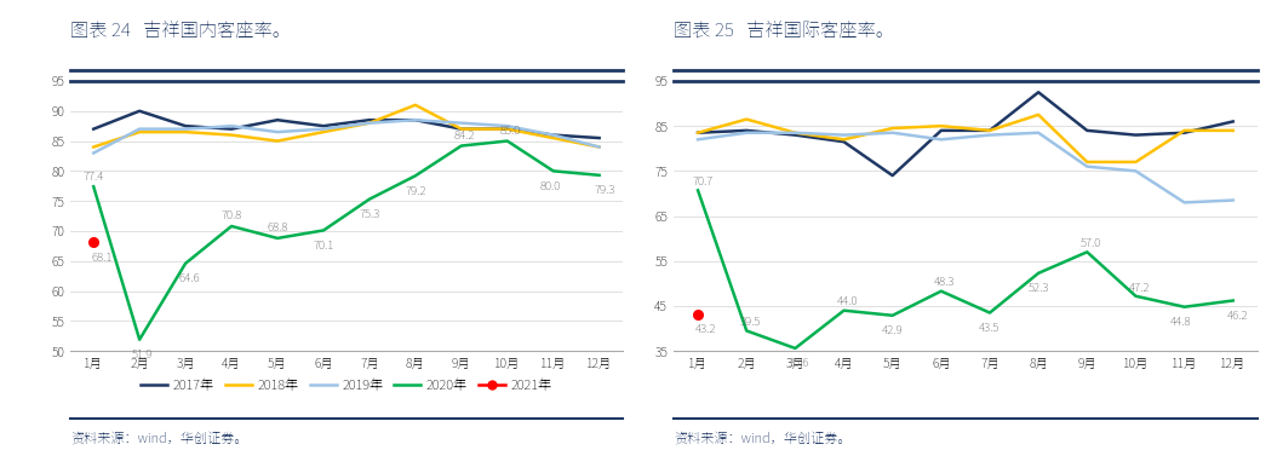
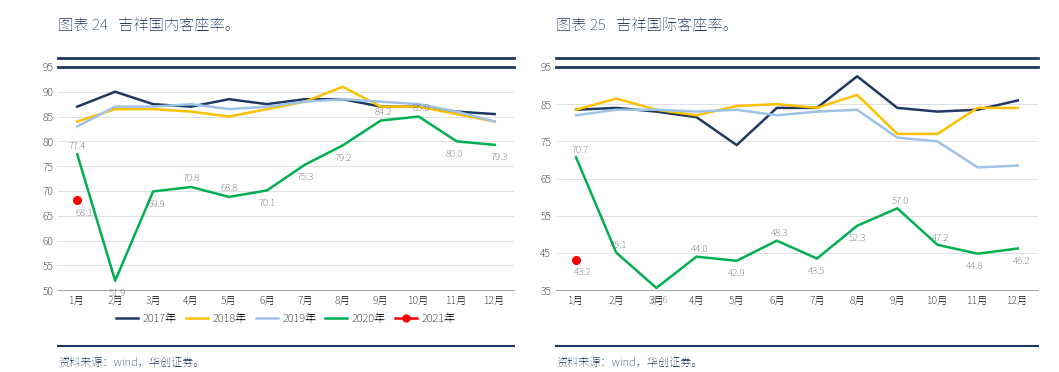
2020年/3月: 64.6 -> 69.9
2020年/2月: 39.5 -> 45.1
